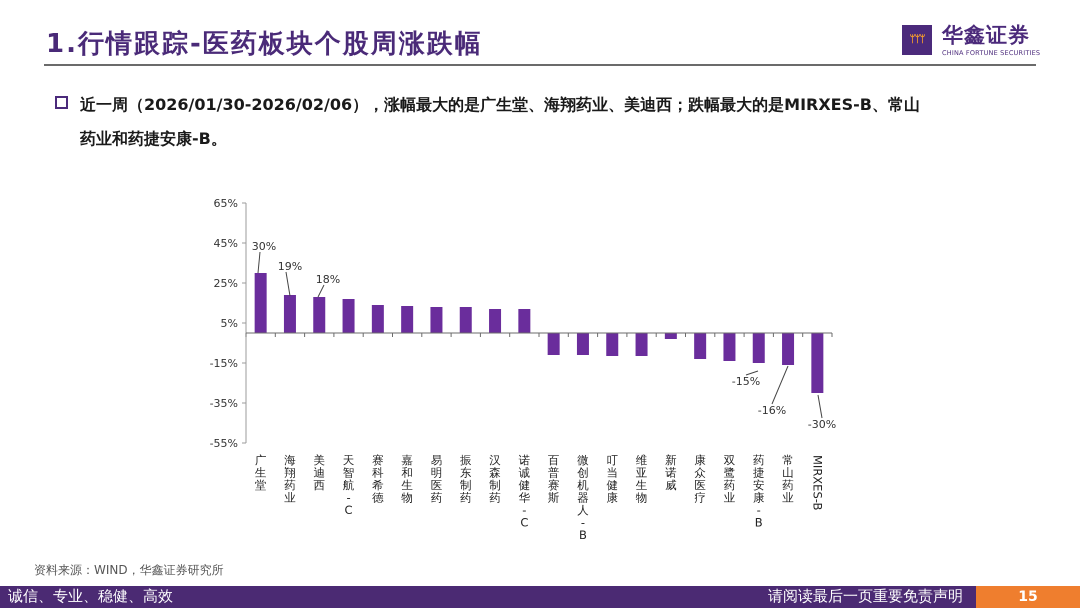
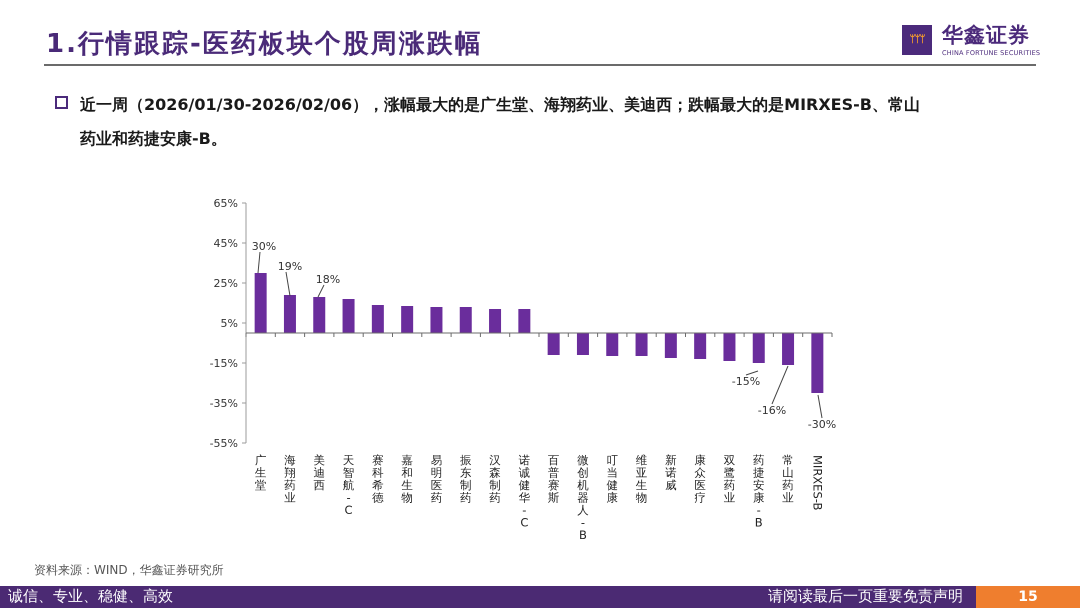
新诺威: -3% -> -12%
